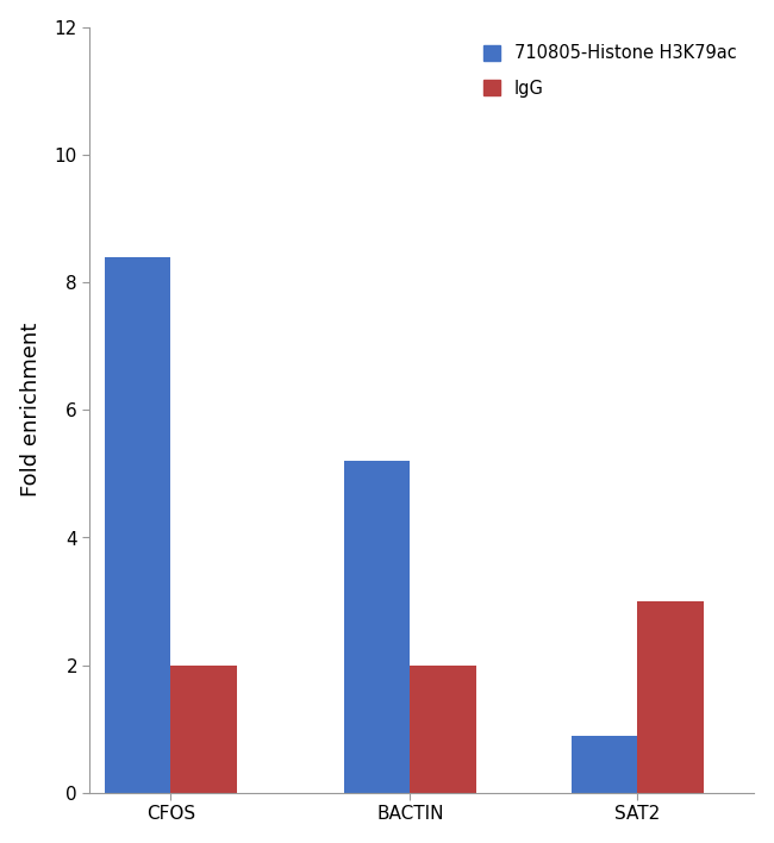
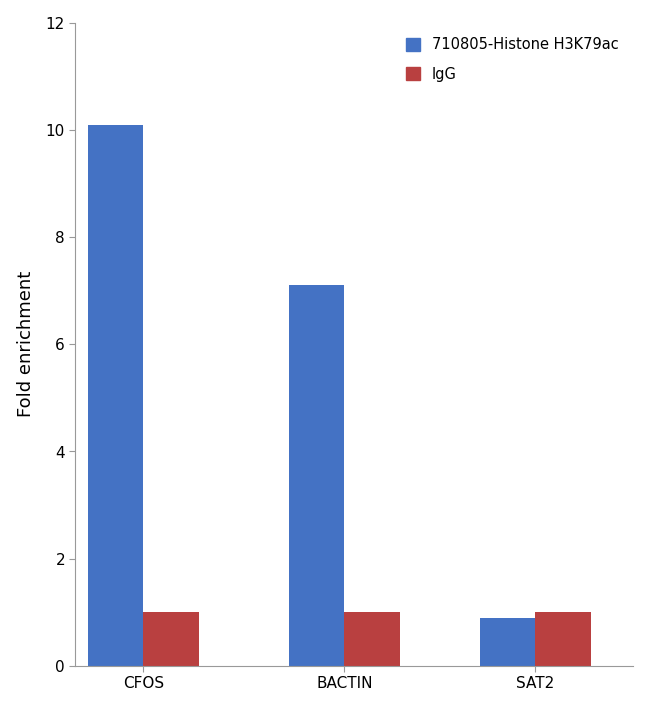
710805-Histone H3K79ac/CFOS: 8.4 -> 10.1
IgG/CFOS: 2 -> 1
710805-Histone H3K79ac/BACTIN: 5.2 -> 7.1
IgG/BACTIN: 2 -> 1
IgG/SAT2: 3 -> 1
